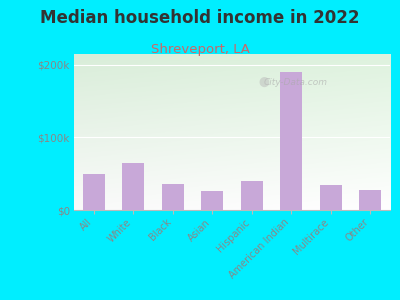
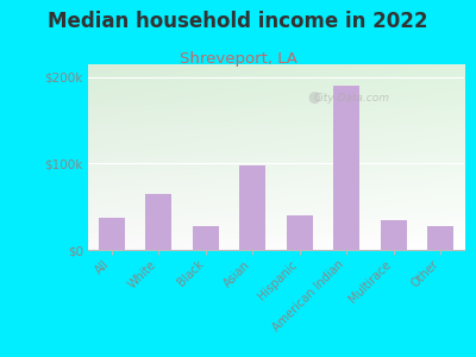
All: $50k -> $37k
Black: $36k -> $28k
Asian: $26k -> $98k
